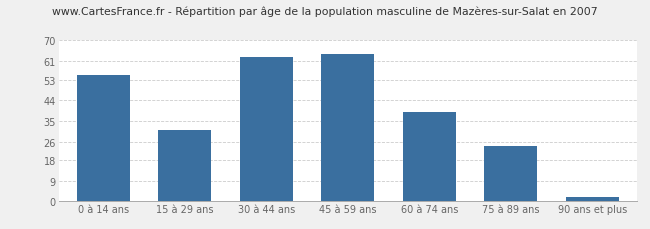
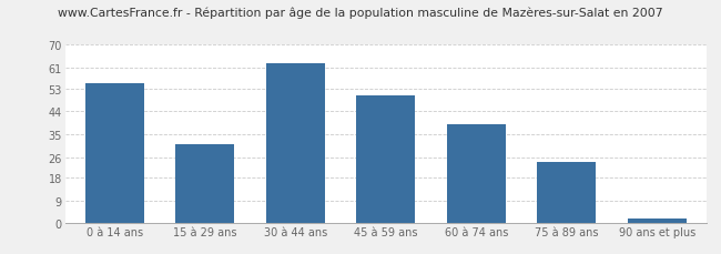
45 à 59 ans: 64 -> 50
